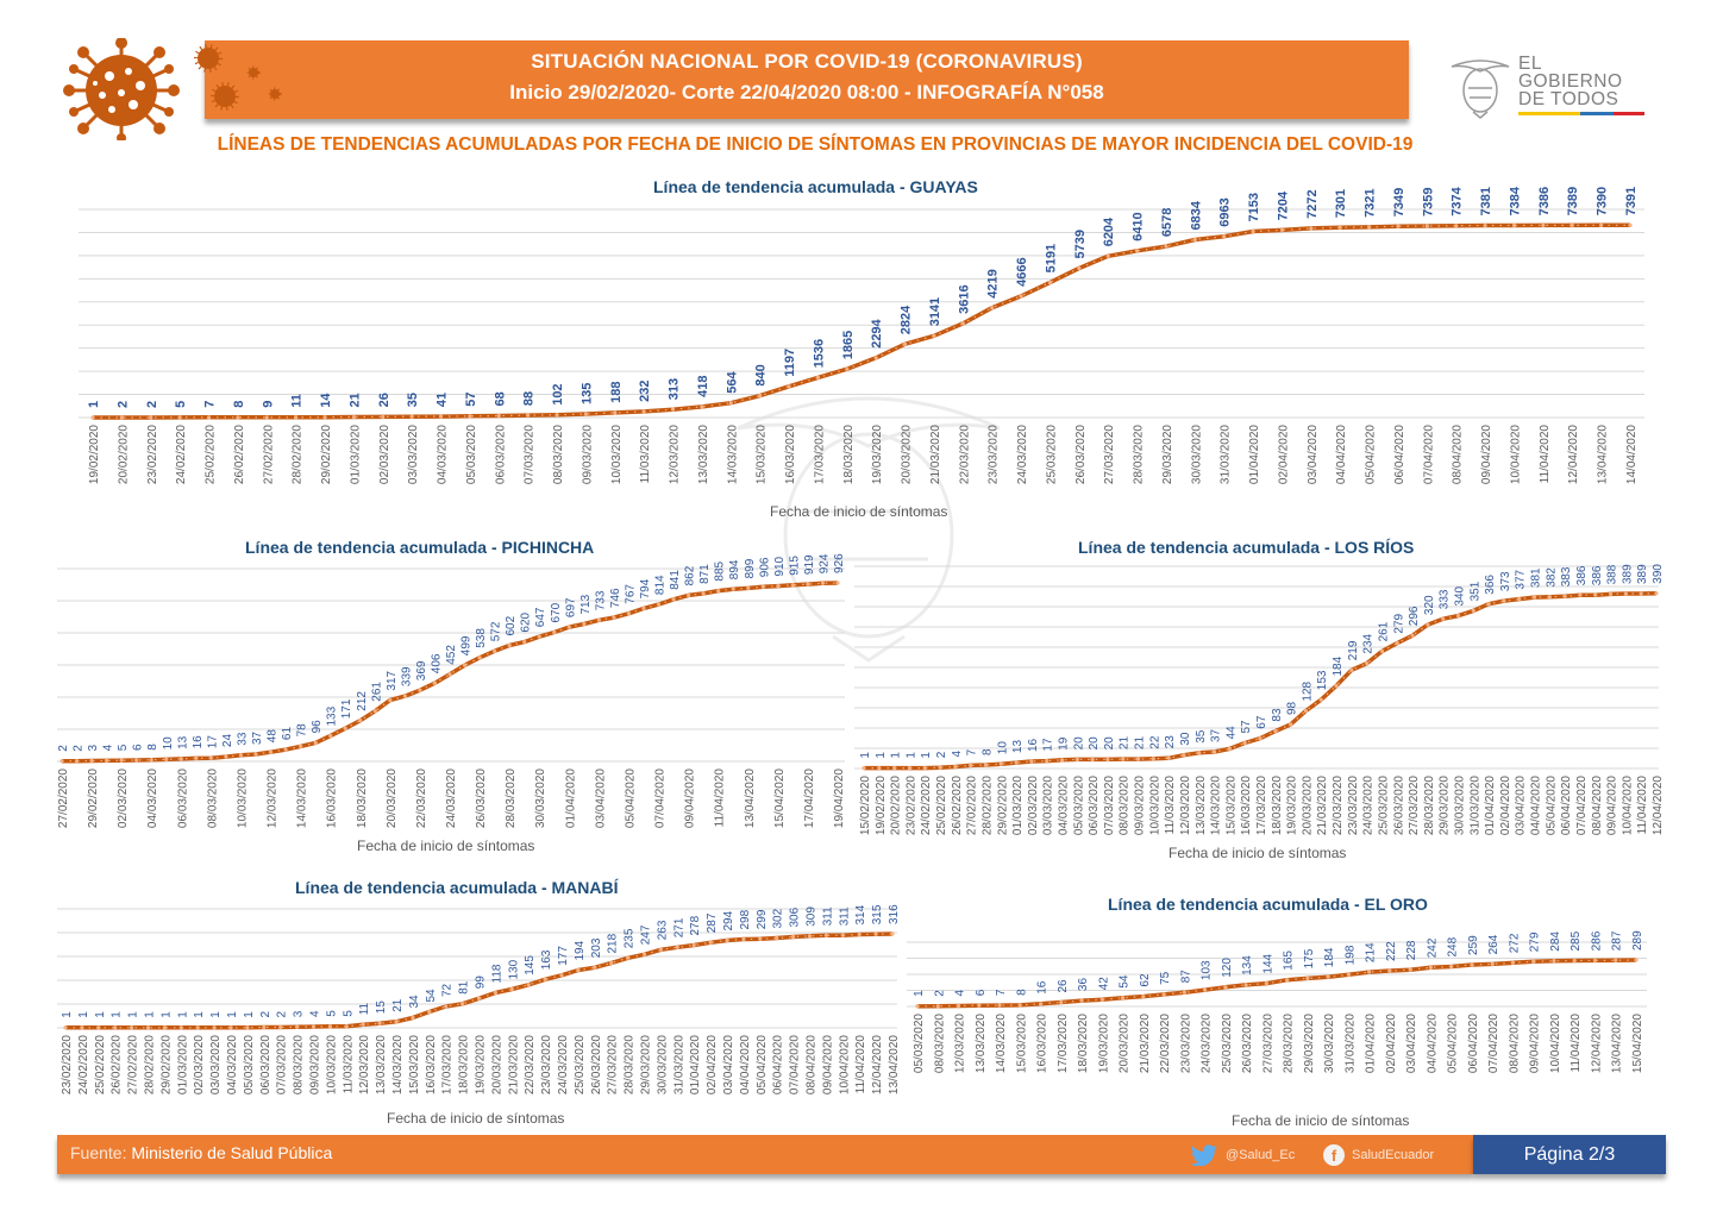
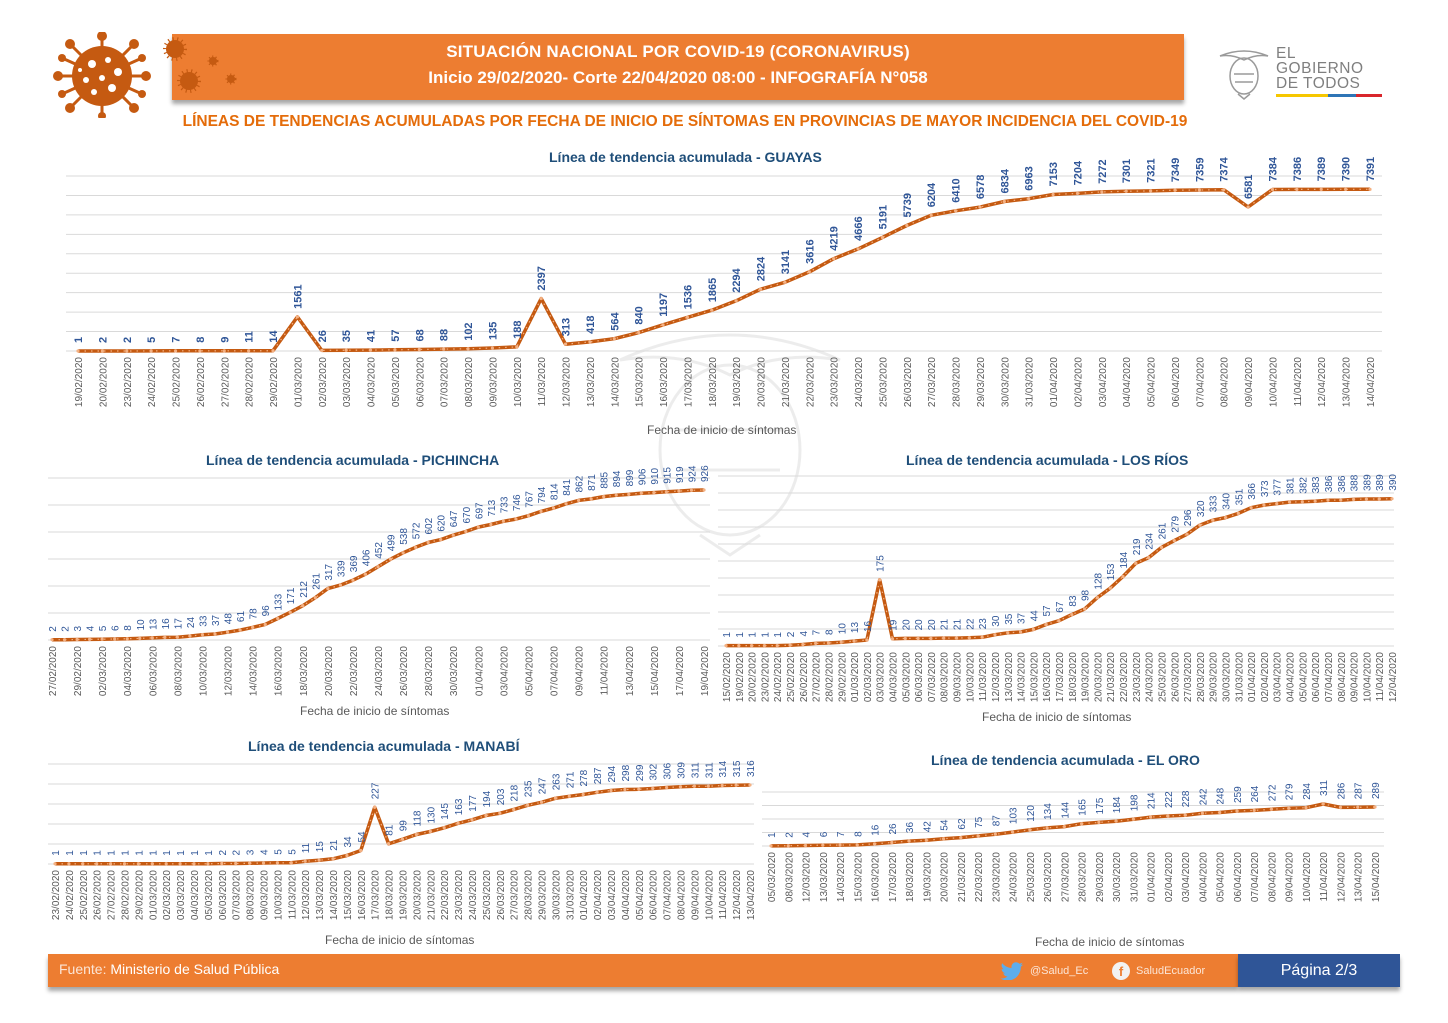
Línea de tendencia acumulada - GUAYAS/01/03/2020: 21 -> 1561
Línea de tendencia acumulada - GUAYAS/11/03/2020: 232 -> 2397
Línea de tendencia acumulada - GUAYAS/09/04/2020: 7381 -> 6581
Línea de tendencia acumulada - LOS RÍOS/03/03/2020: 17 -> 175
Línea de tendencia acumulada - MANABÍ/17/03/2020: 72 -> 227
Línea de tendencia acumulada - EL ORO/11/04/2020: 285 -> 311
